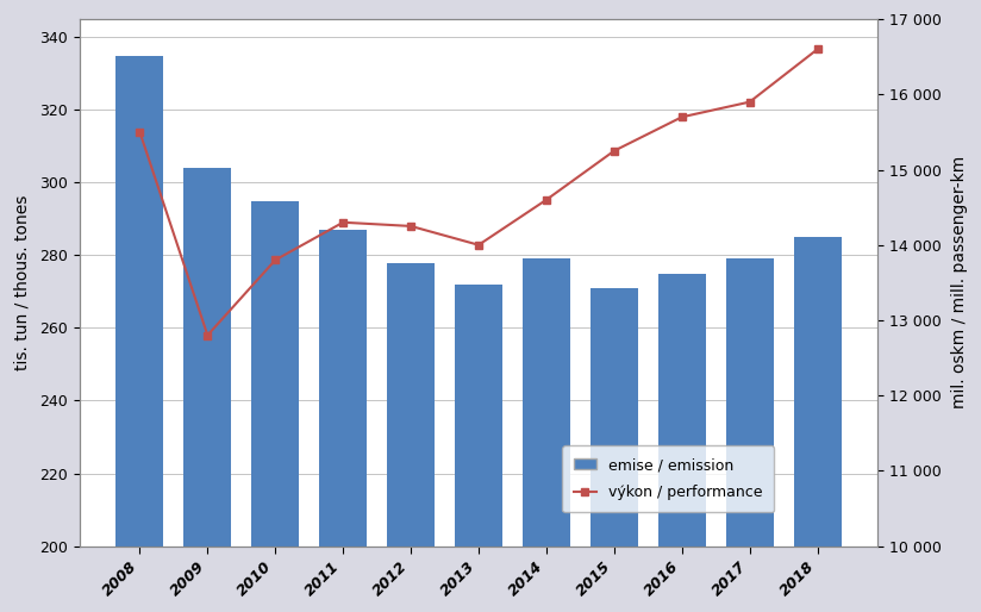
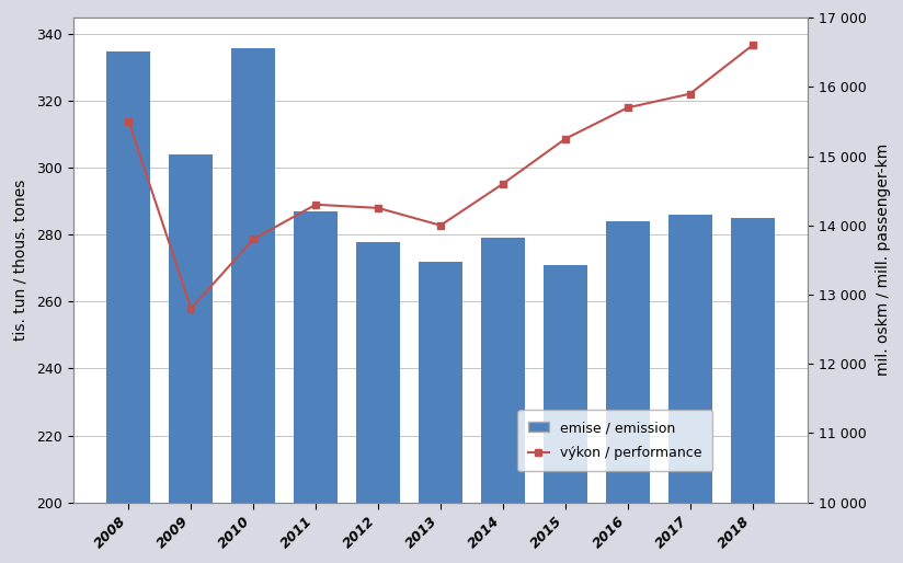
emise / emission/2010: 295 -> 336
emise / emission/2016: 275 -> 284
emise / emission/2017: 279 -> 286
